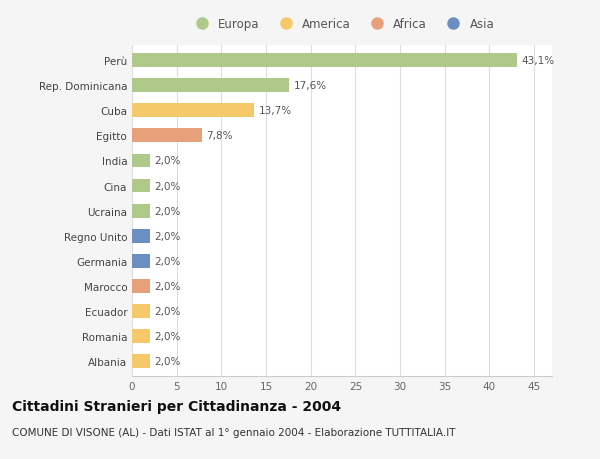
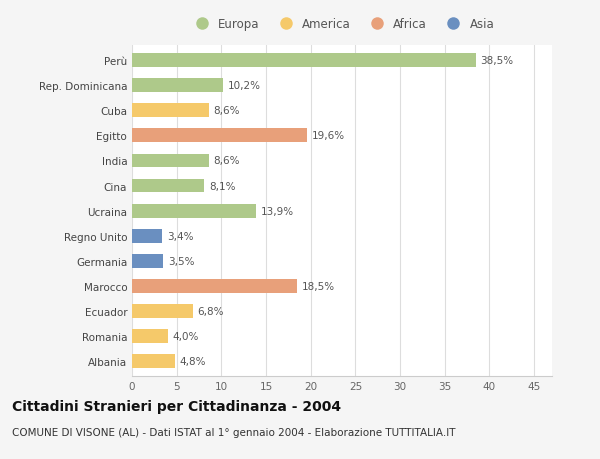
Perù: 43,1% -> 38,5%
Rep. Dominicana: 17,6% -> 10,2%
Cuba: 13,7% -> 8,6%
Egitto: 7,8% -> 19,6%
India: 2,0% -> 8,6%
Cina: 2,0% -> 8,1%
Ucraina: 2,0% -> 13,9%
Regno Unito: 2,0% -> 3,4%
Germania: 2,0% -> 3,5%
Marocco: 2,0% -> 18,5%
Ecuador: 2,0% -> 6,8%
Romania: 2,0% -> 4,0%
Albania: 2,0% -> 4,8%
